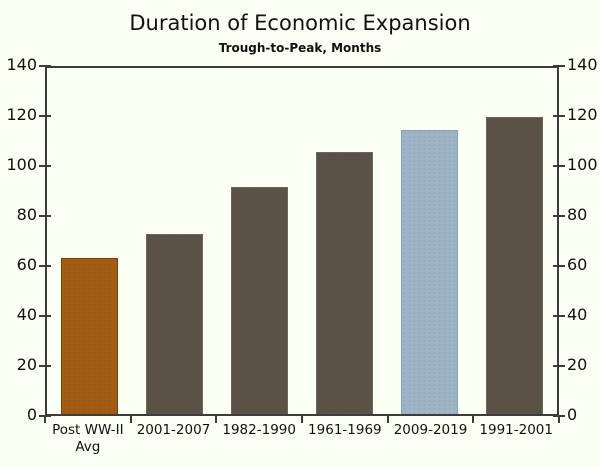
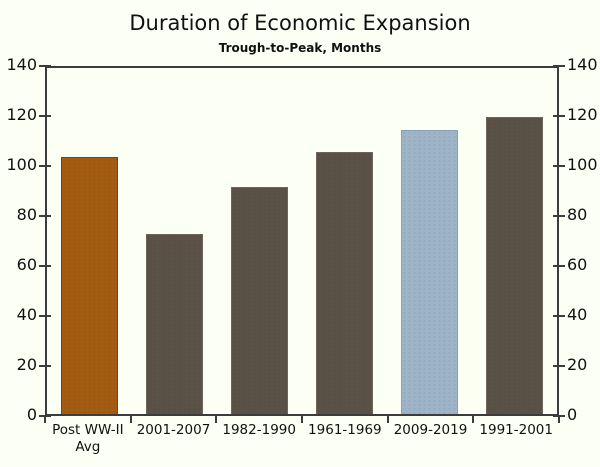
Post WW-II Avg: 63 -> 104
